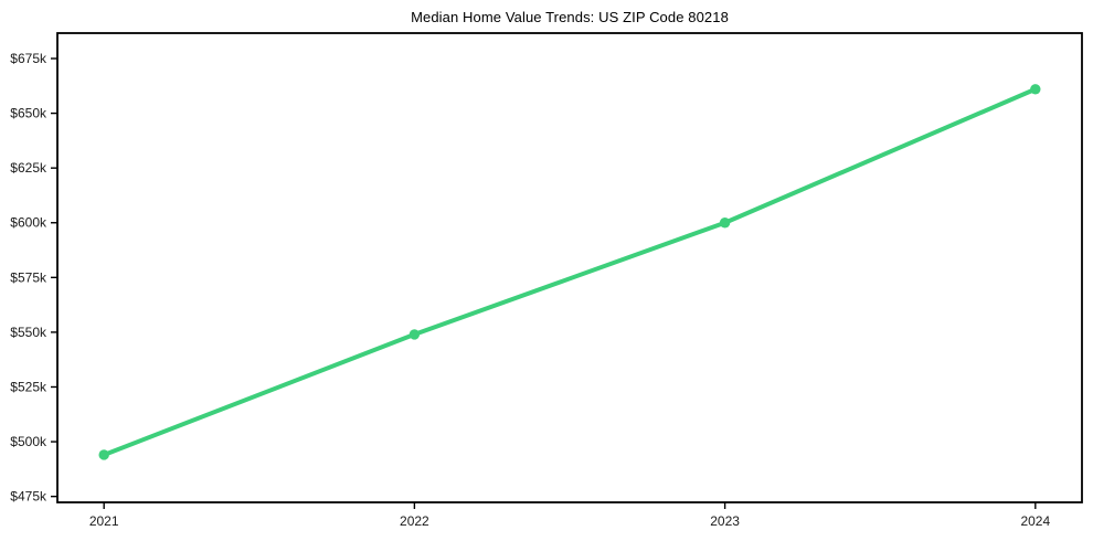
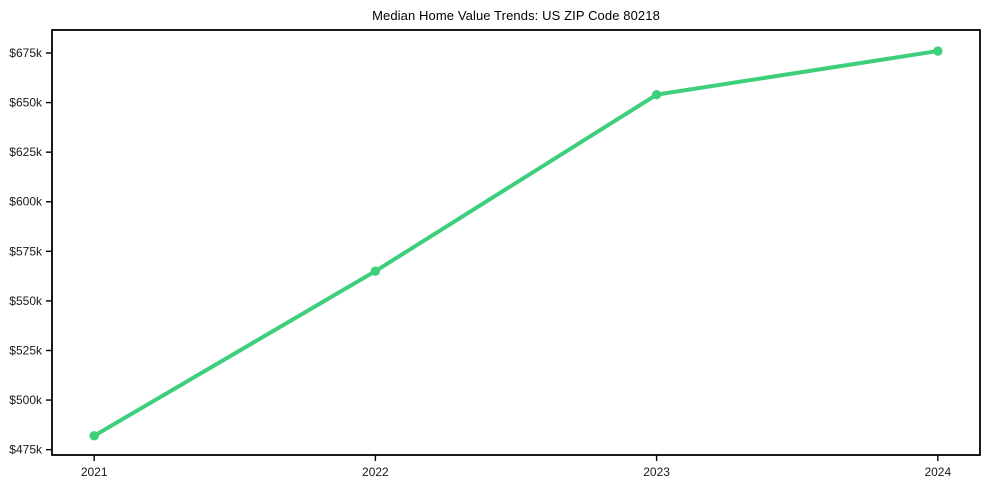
2021: $494k -> $482k
2022: $549k -> $565k
2023: $600k -> $654k
2024: $661k -> $676k
